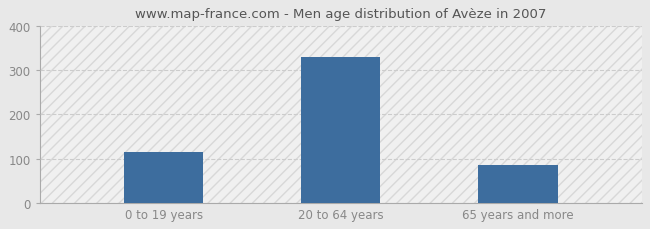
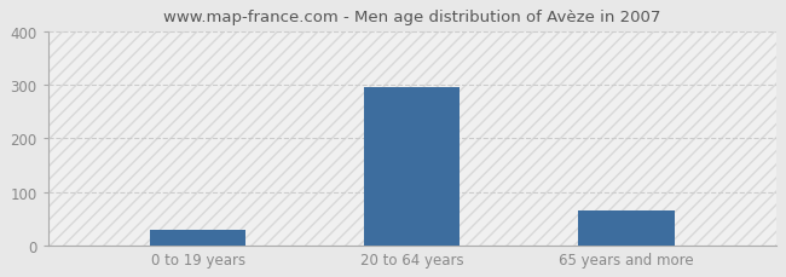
0 to 19 years: 115 -> 30
20 to 64 years: 330 -> 295
65 years and more: 85 -> 65
